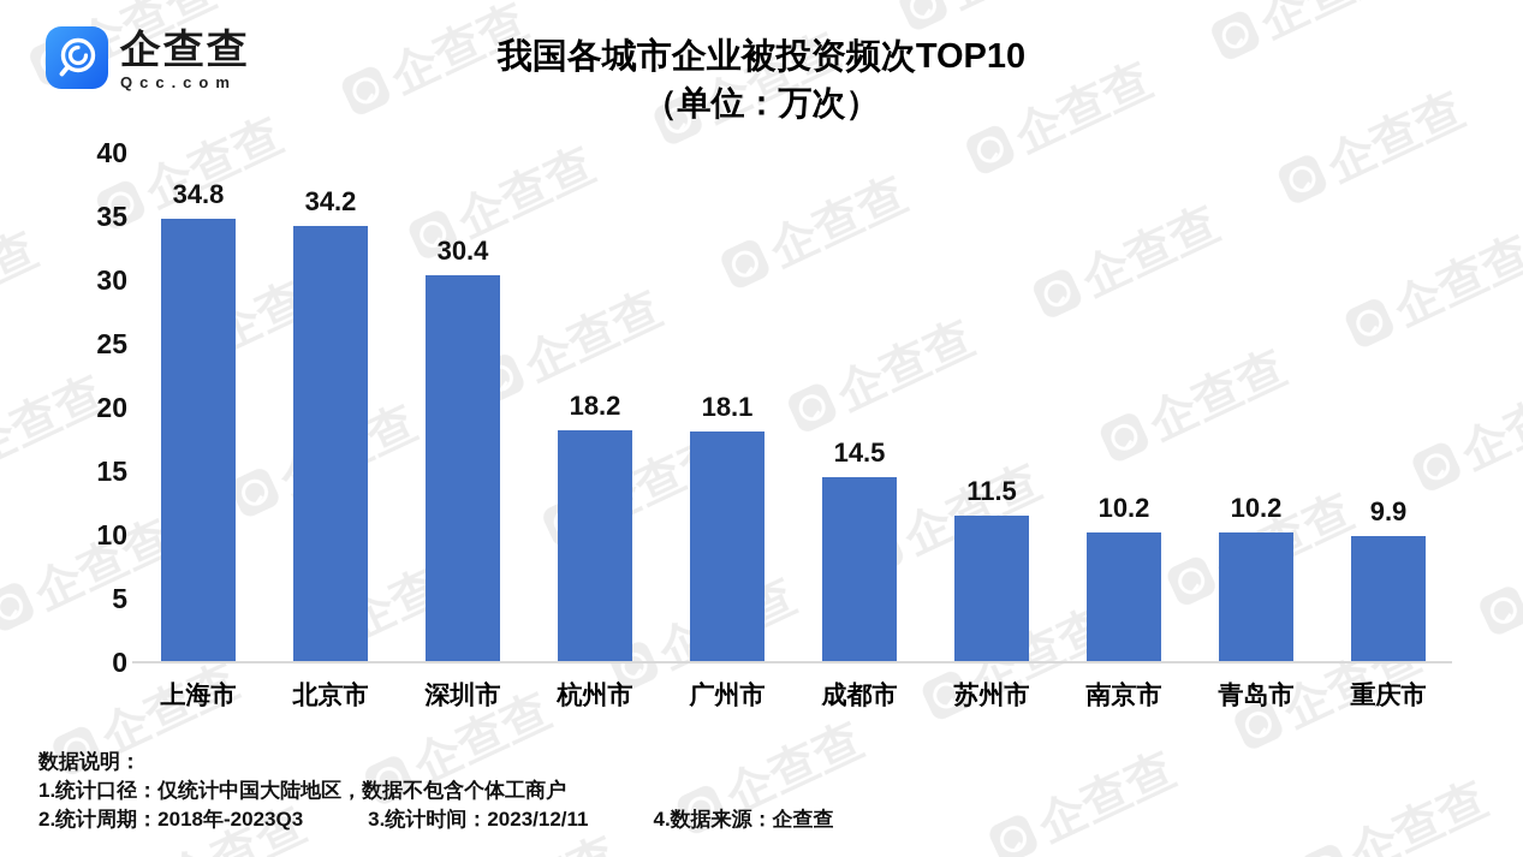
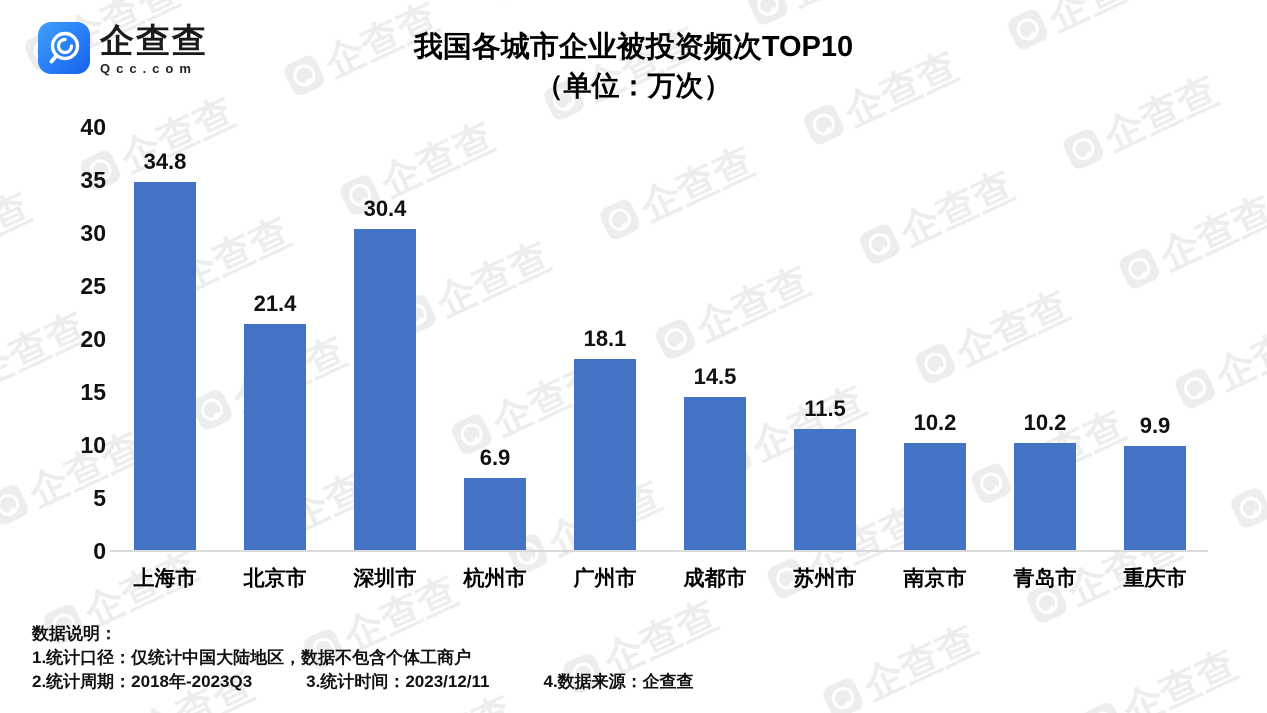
北京市: 34.2 -> 21.4
杭州市: 18.2 -> 6.9
